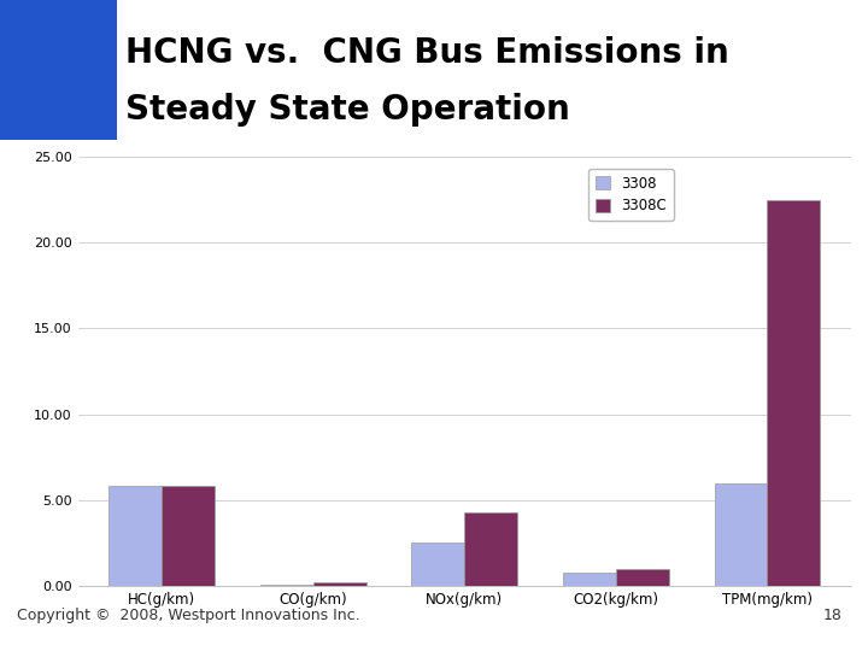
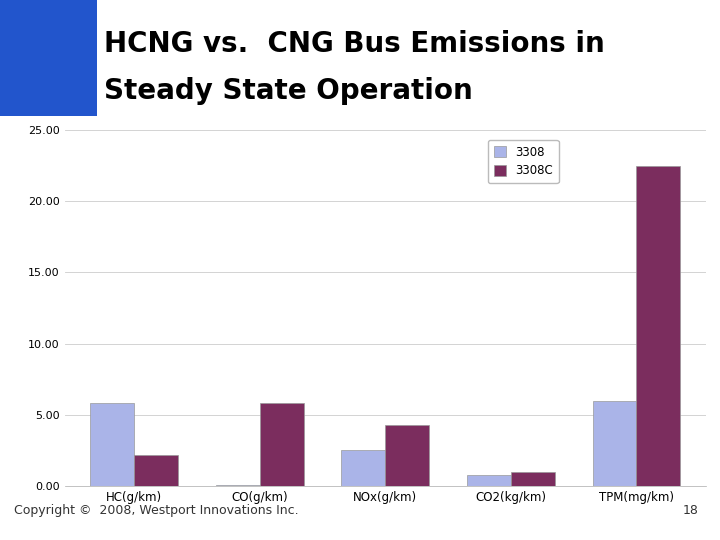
3308C/HC(g/km): 5.8 -> 2.2
3308C/CO(g/km): 0.2 -> 5.8
